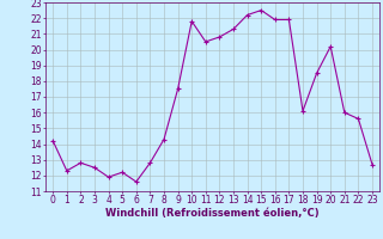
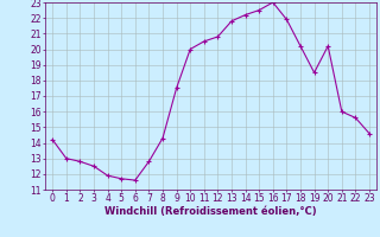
1: 12.3 -> 13.0
5: 12.2 -> 11.7
10: 21.8 -> 20.0
13: 21.3 -> 21.8
16: 21.9 -> 23.0
18: 16.1 -> 20.2
23: 12.7 -> 14.6
